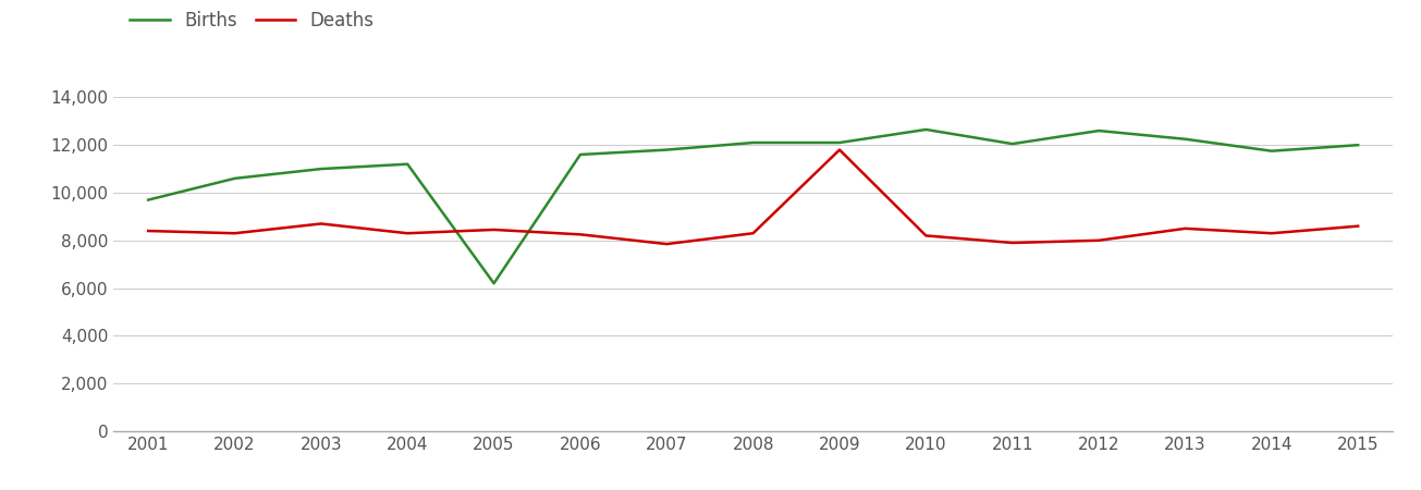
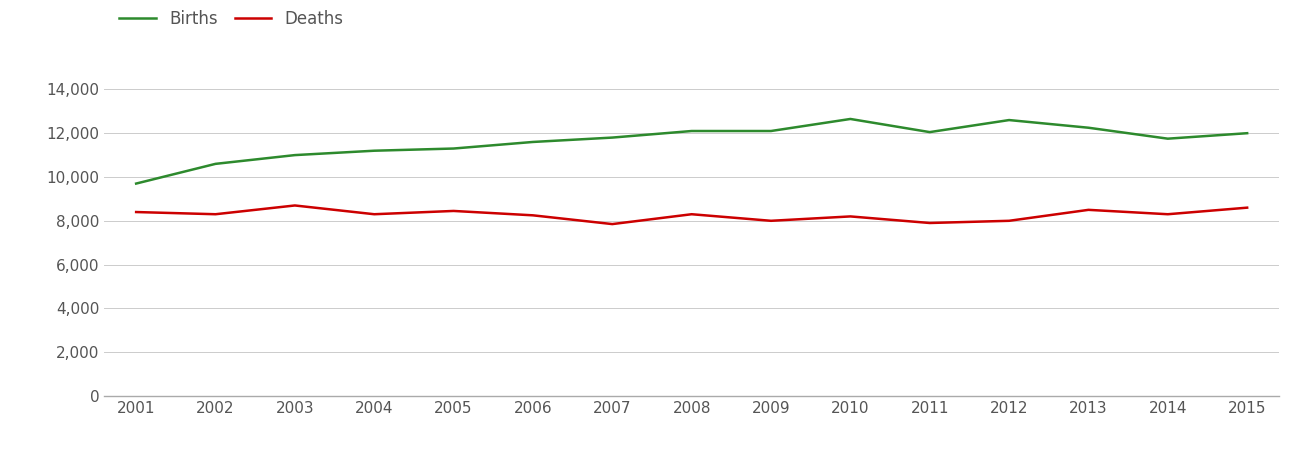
Births/2005: 6,200 -> 11,300
Deaths/2009: 11,800 -> 8,000
